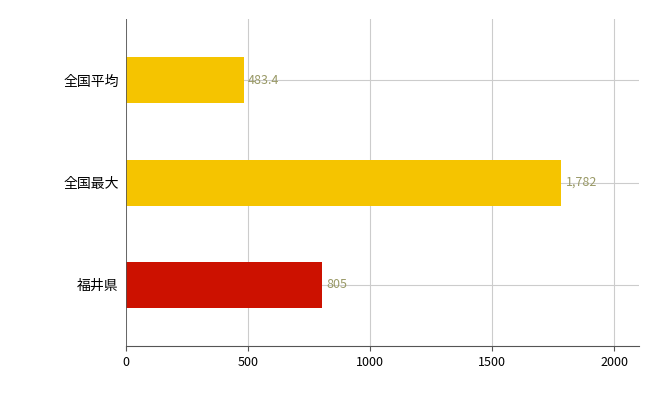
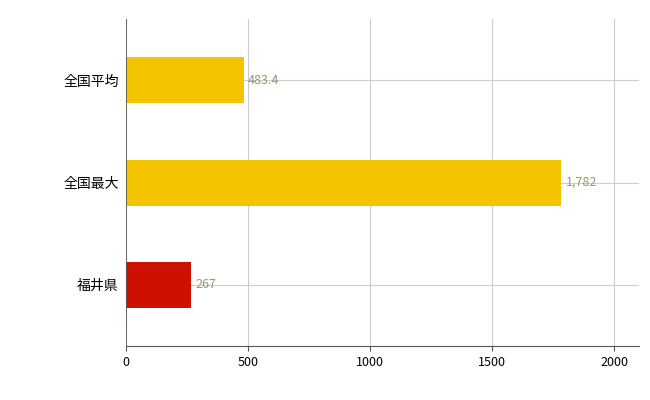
福井県: 805 -> 267
